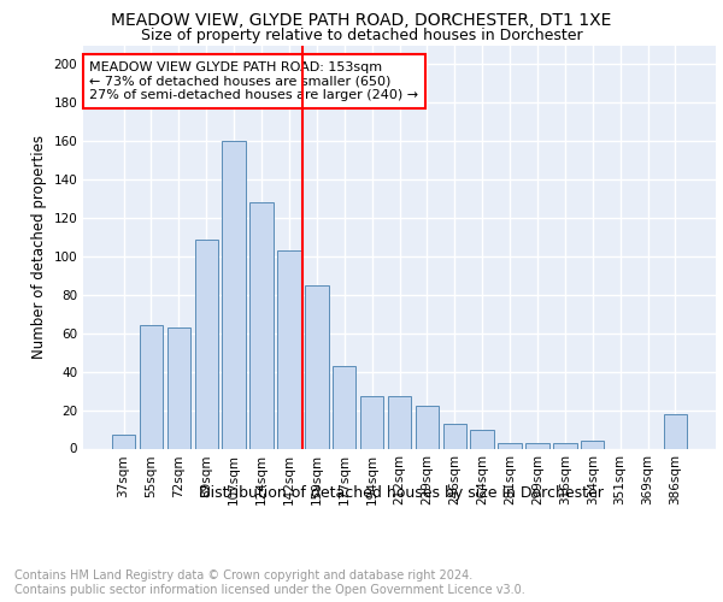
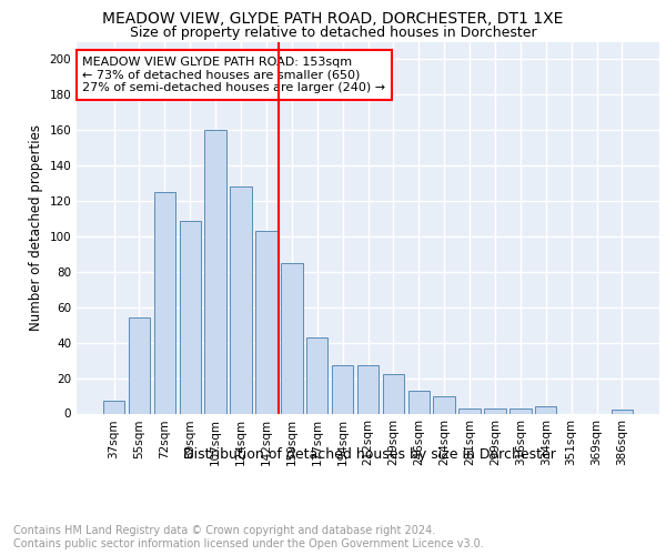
55sqm: 64 -> 54
72sqm: 63 -> 125
386sqm: 18 -> 2
